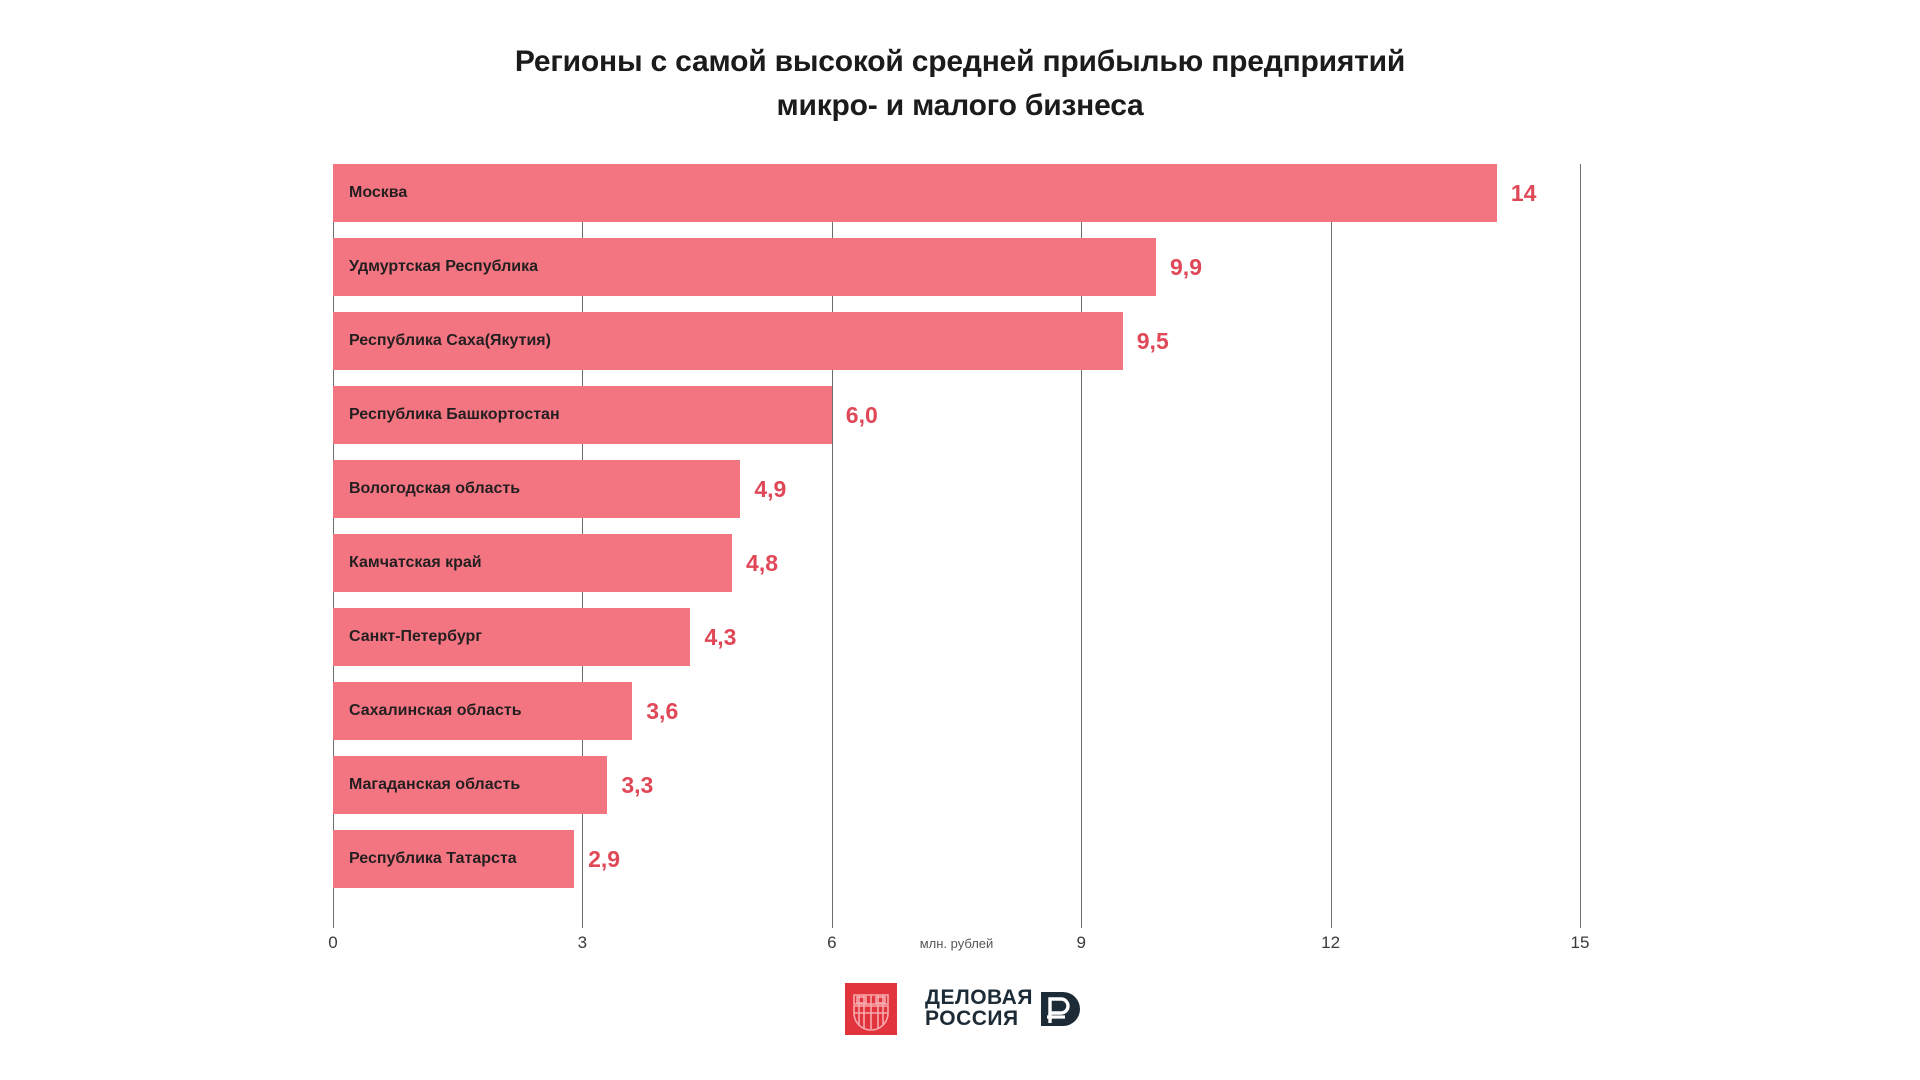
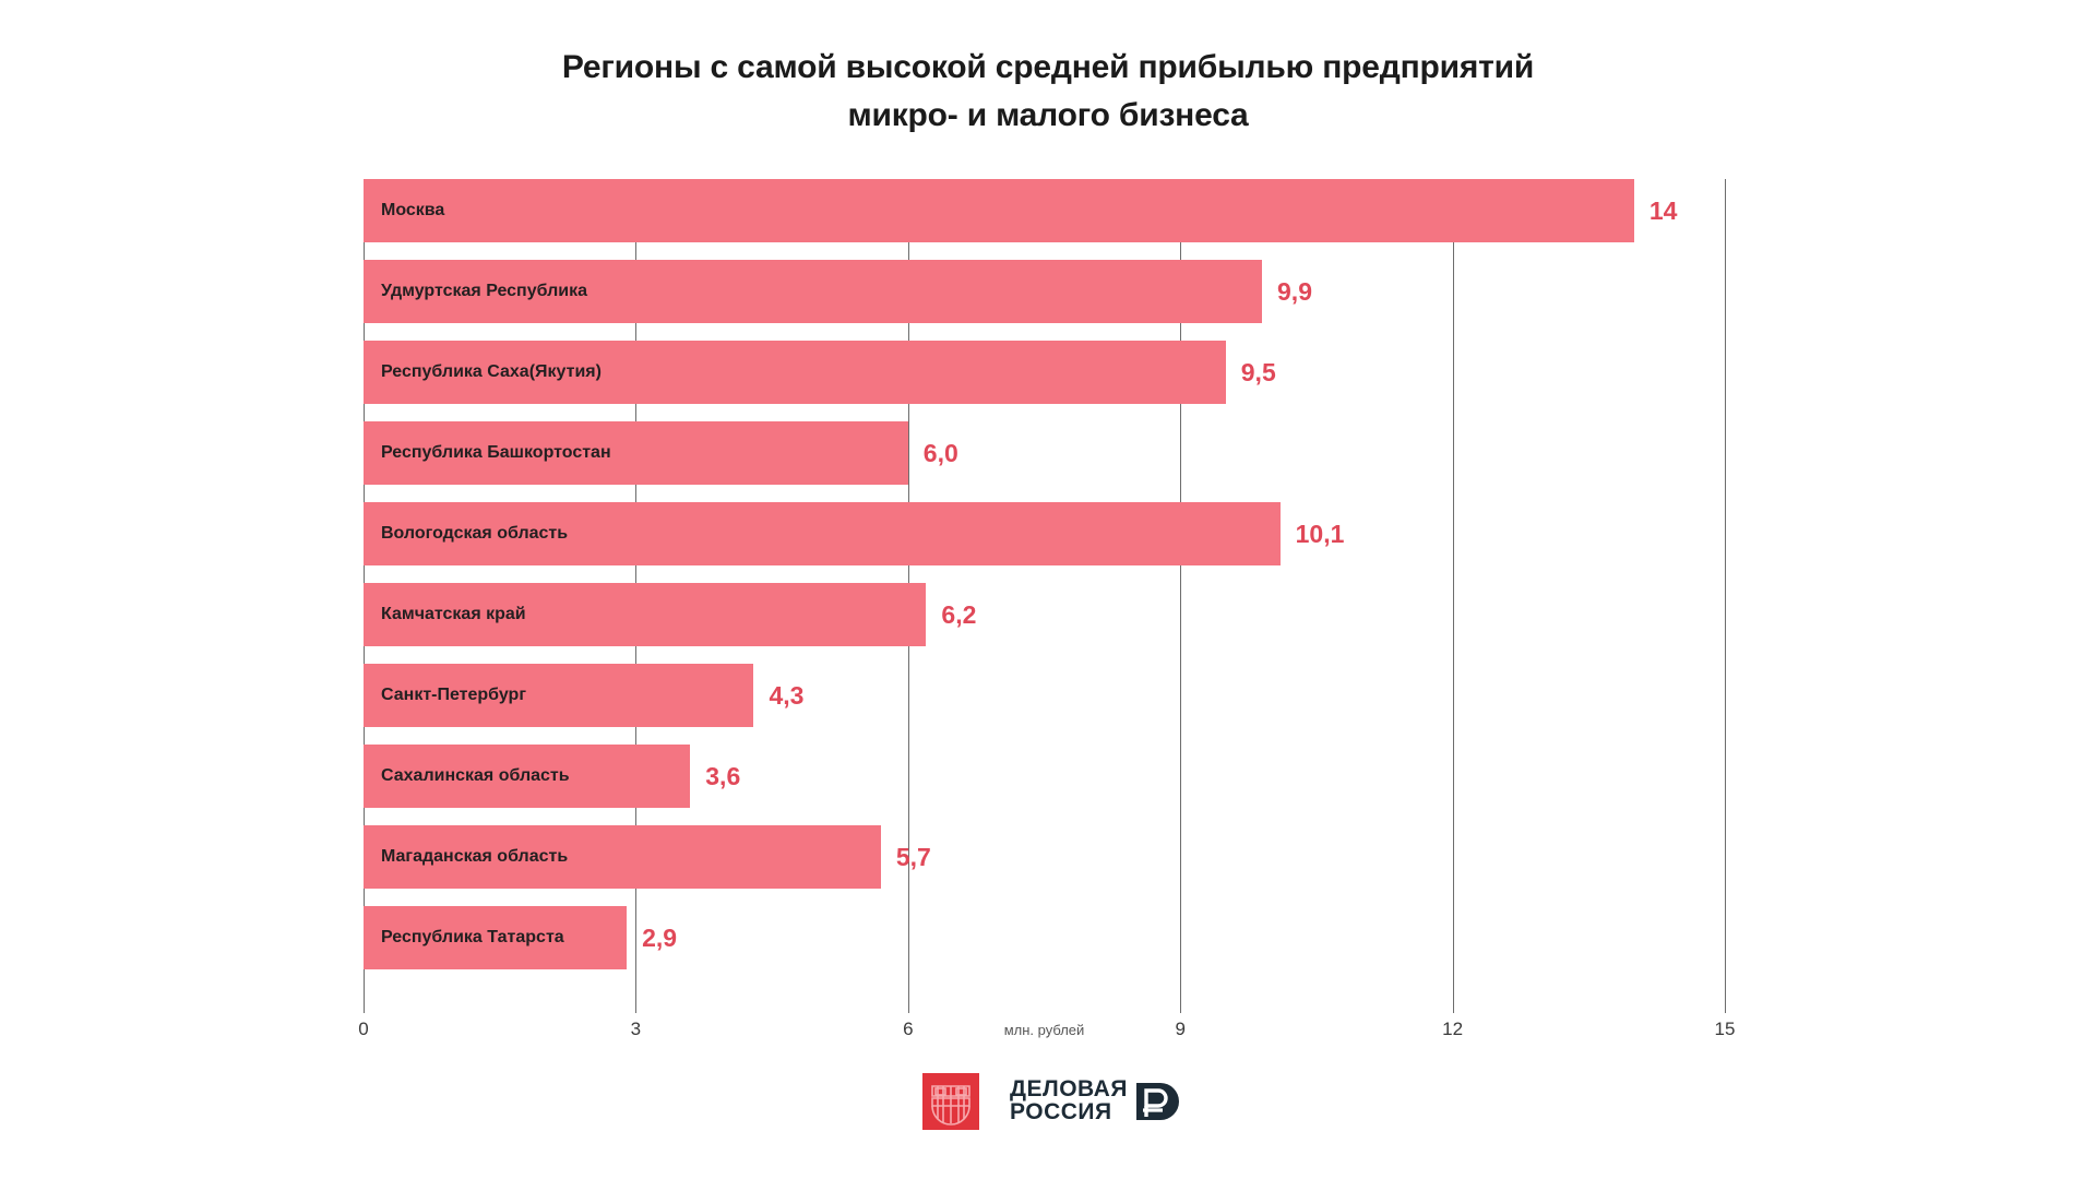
Вологодская область: 4,9 -> 10,1
Камчатская край: 4,8 -> 6,2
Магаданская область: 3,3 -> 5,7
